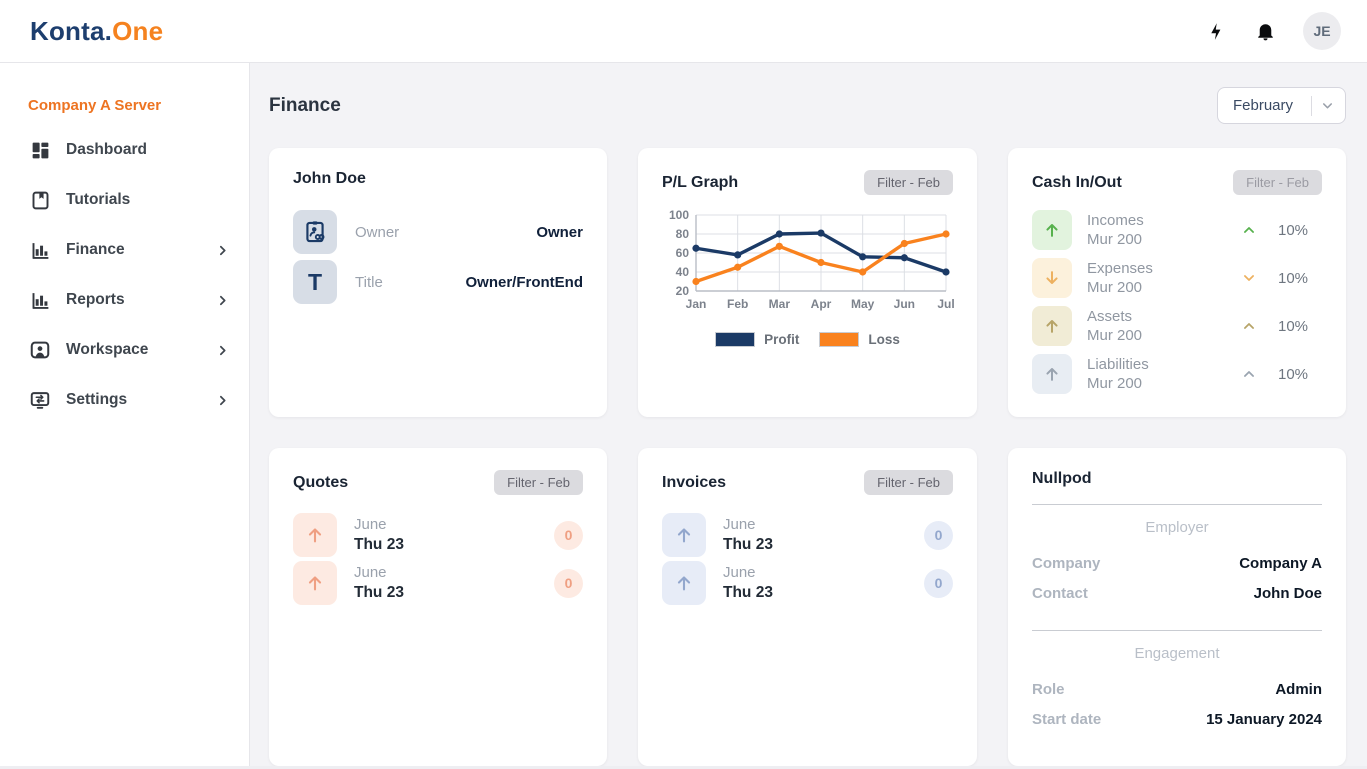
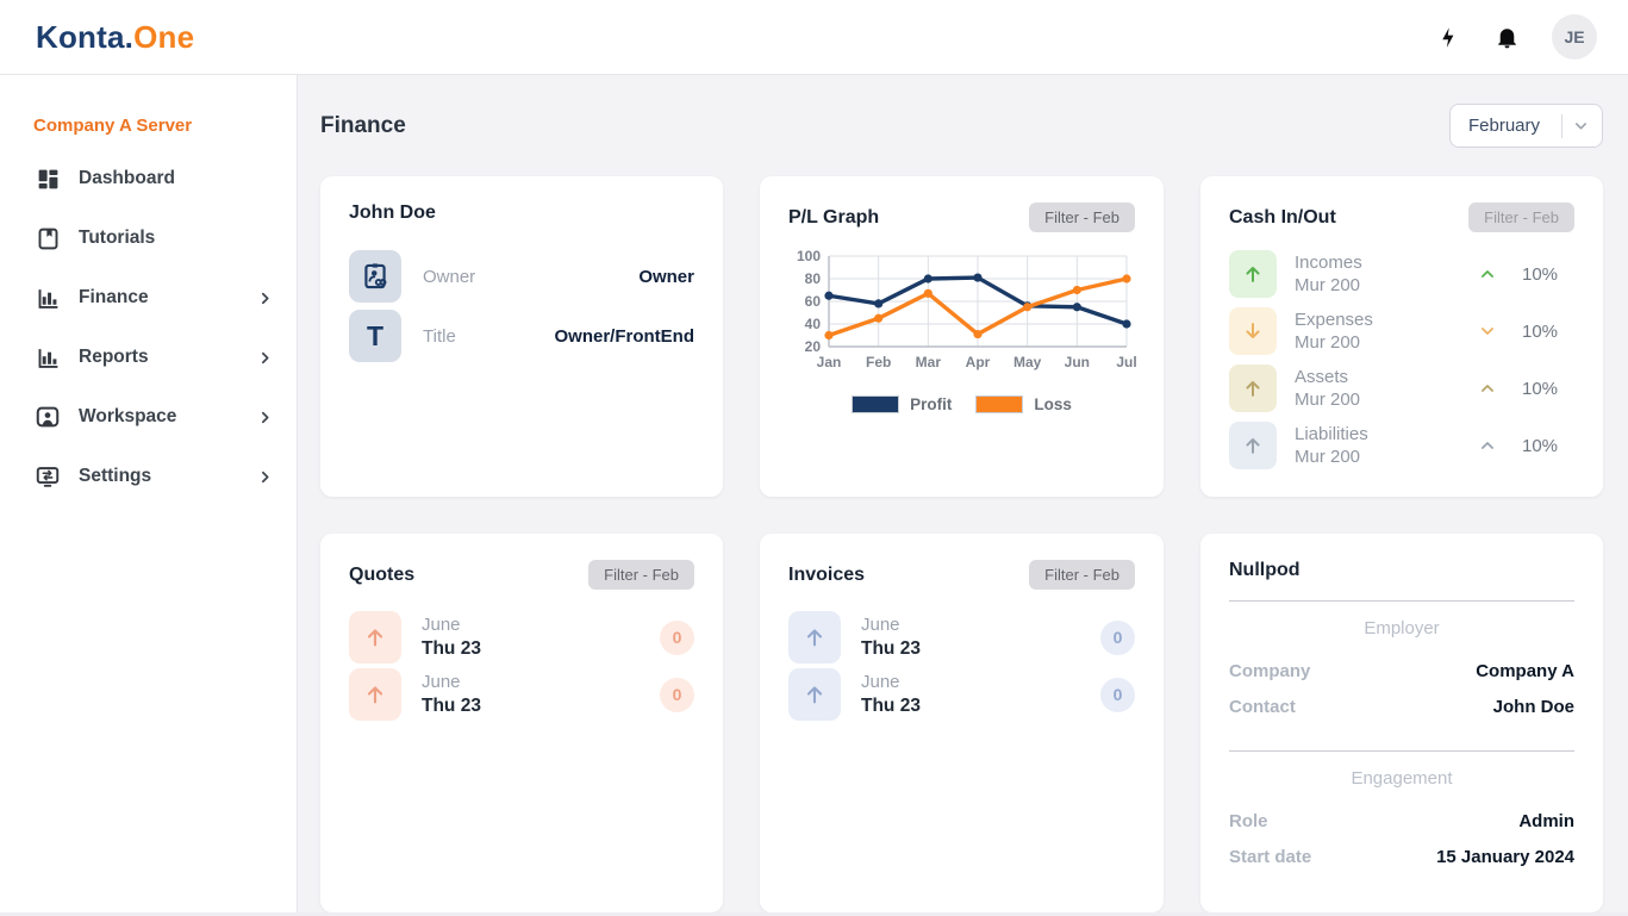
Loss/Apr: 50 -> 30
Loss/May: 40 -> 60
